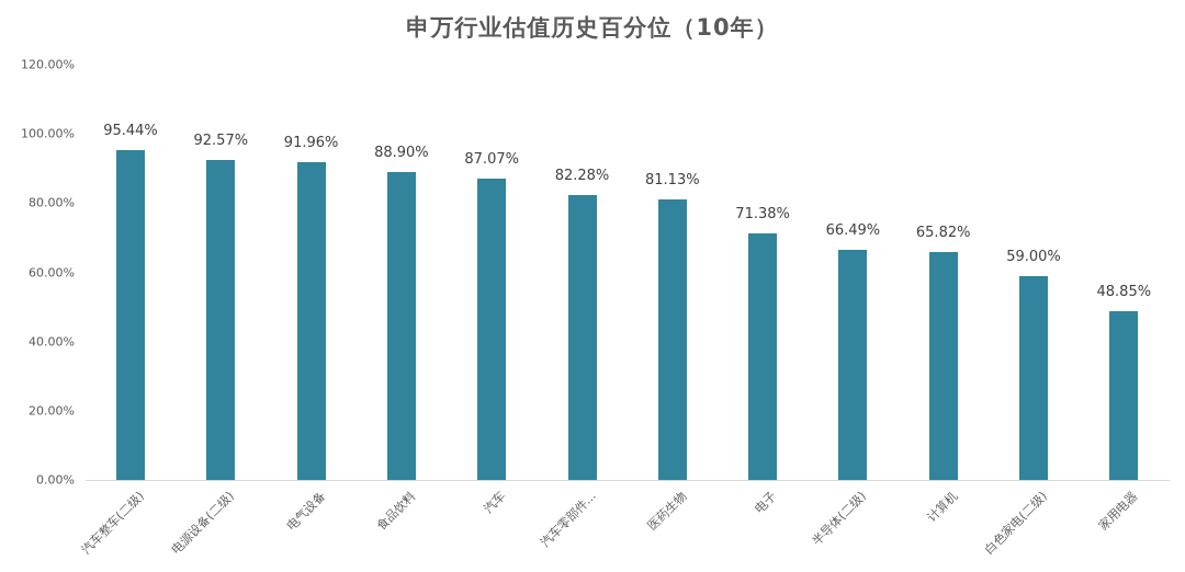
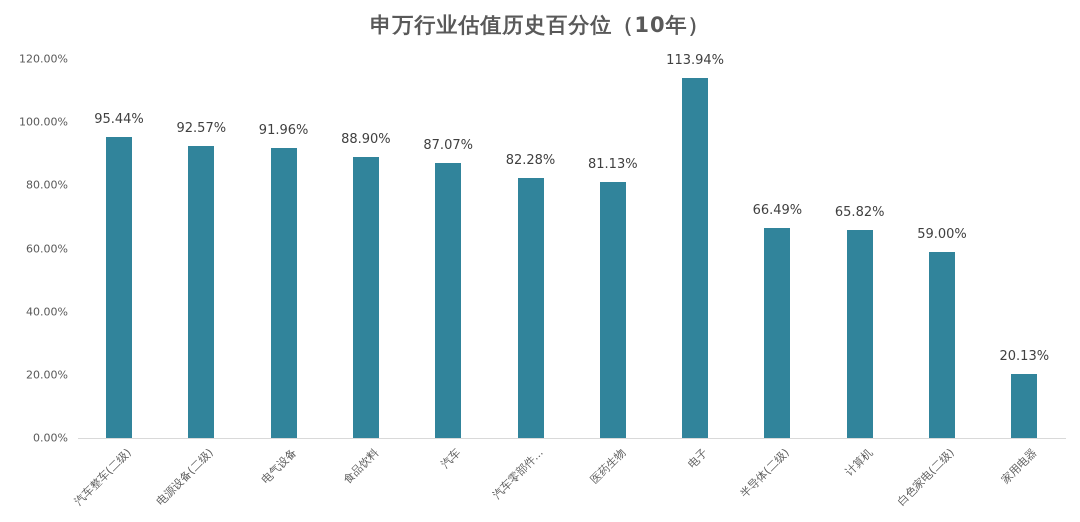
电子: 71.38% -> 113.94%
家用电器: 48.85% -> 20.13%
